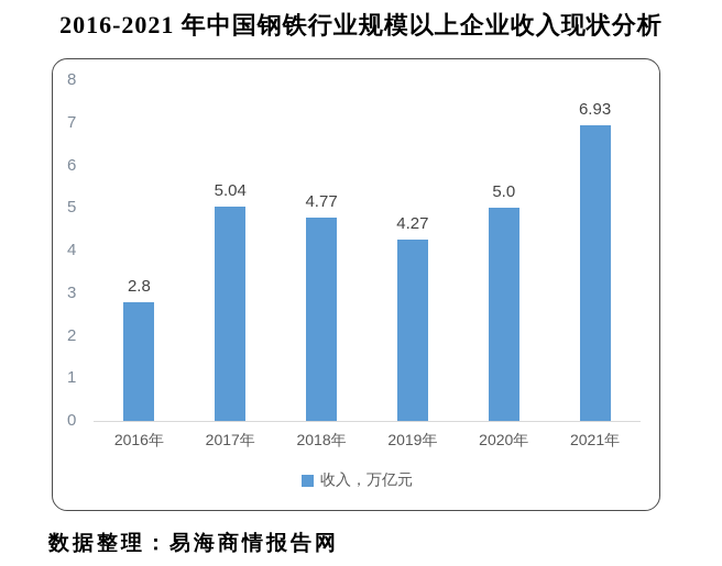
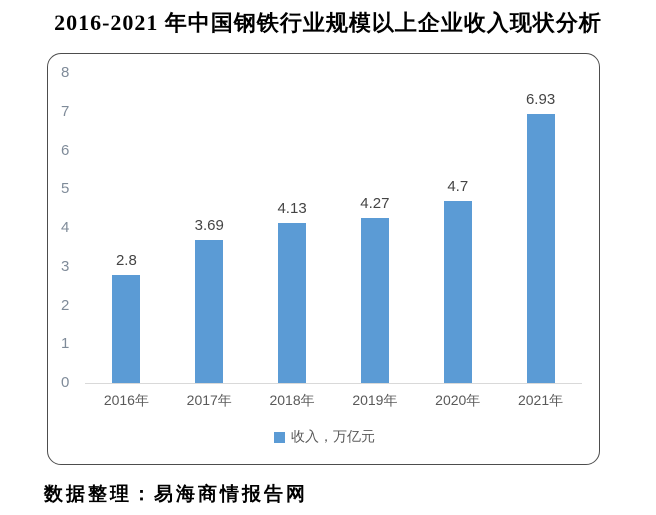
2017年: 5.04 -> 3.69
2018年: 4.77 -> 4.13
2020年: 5.0 -> 4.7
